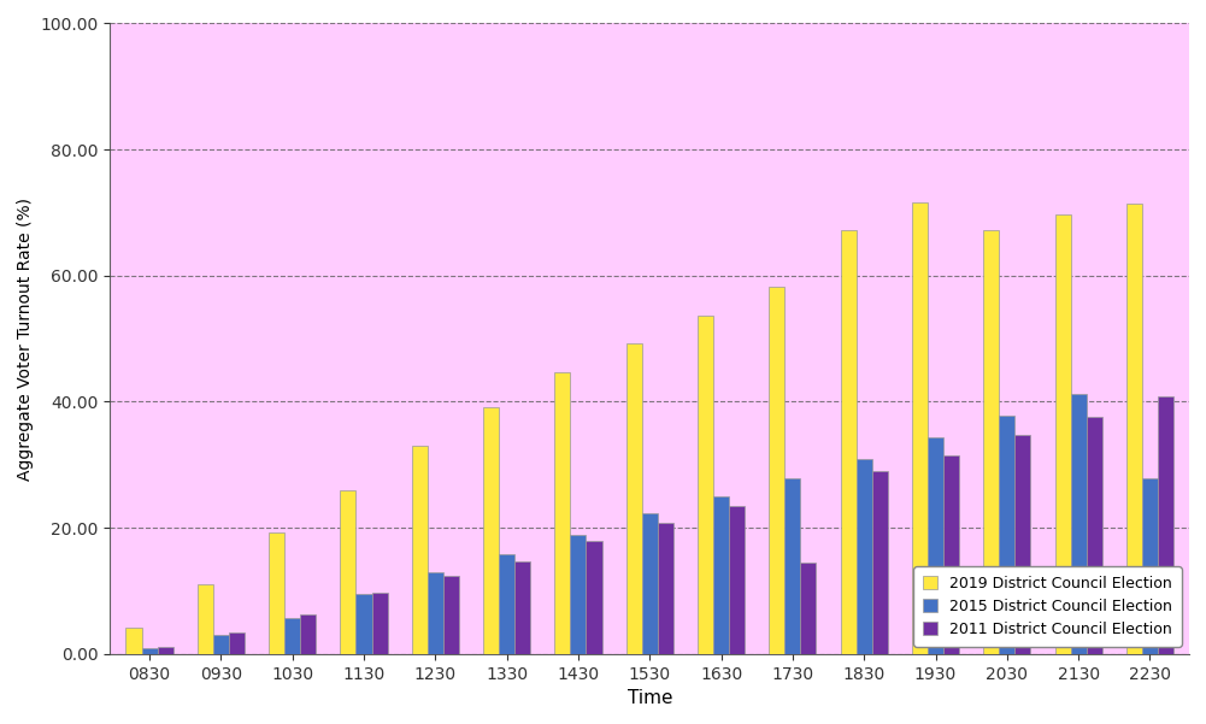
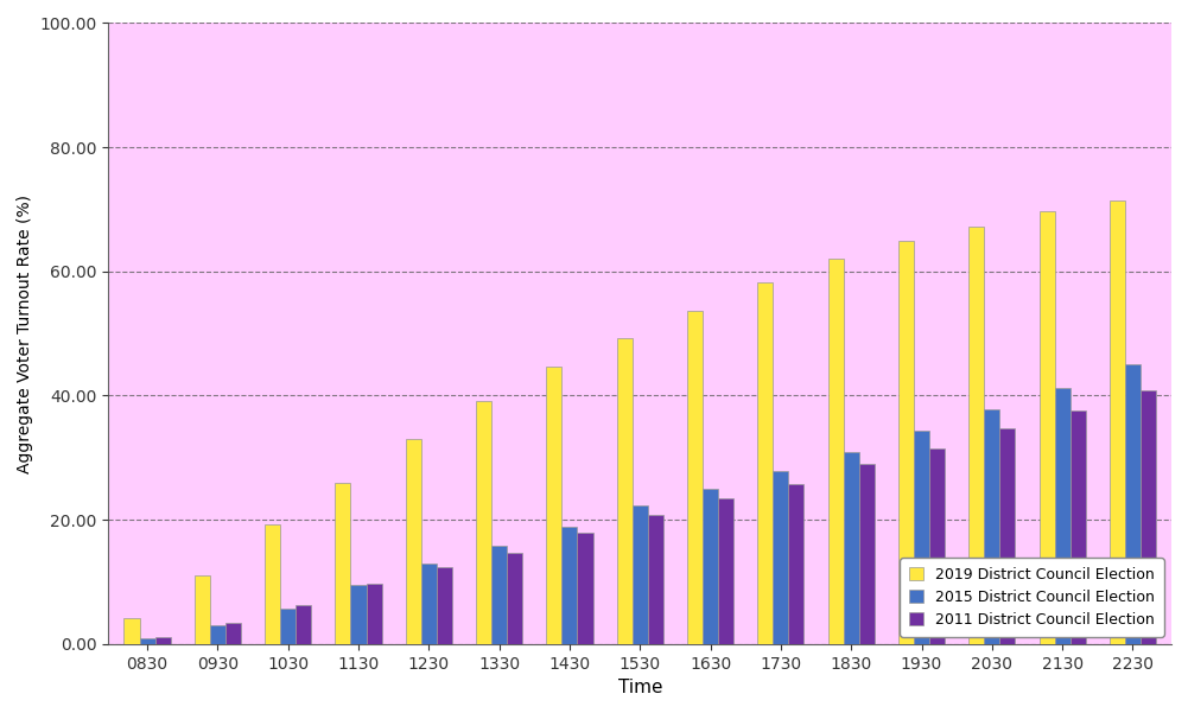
2011 District Council Election/1730: 14.4 -> 25.8
2019 District Council Election/1830: 67.2 -> 62.1
2019 District Council Election/1930: 71.6 -> 65.0
2015 District Council Election/2230: 27.8 -> 45.0
